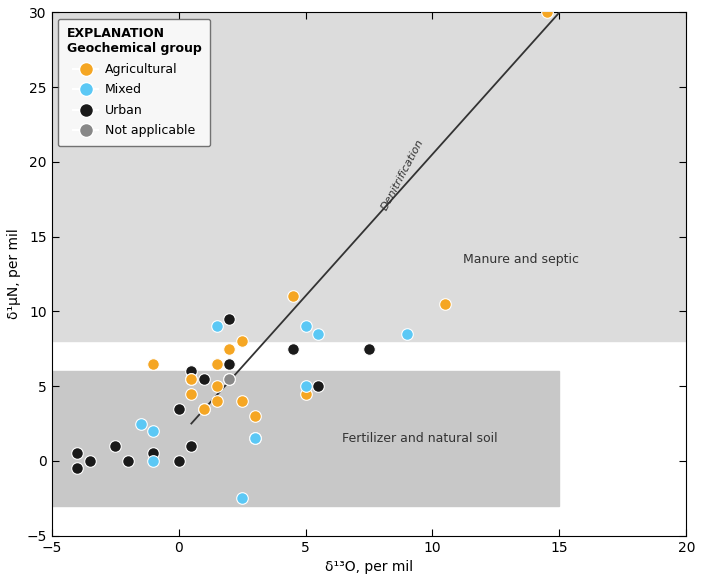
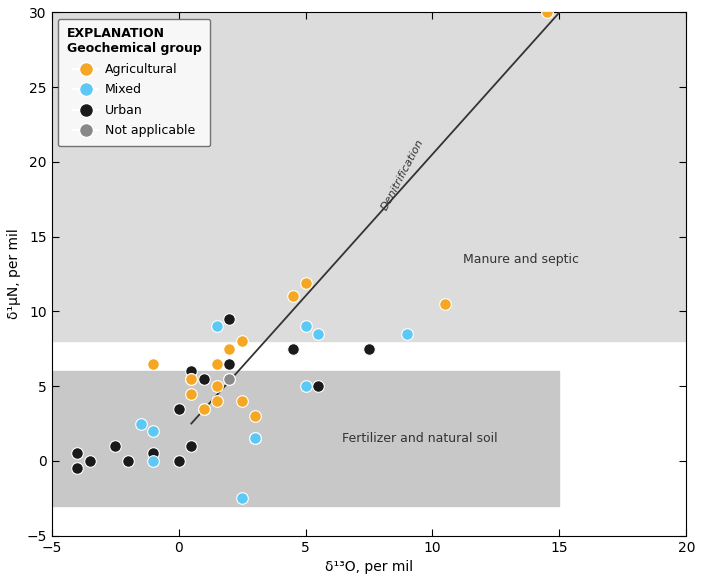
Agricultural/5: 4.5 -> 11.9
